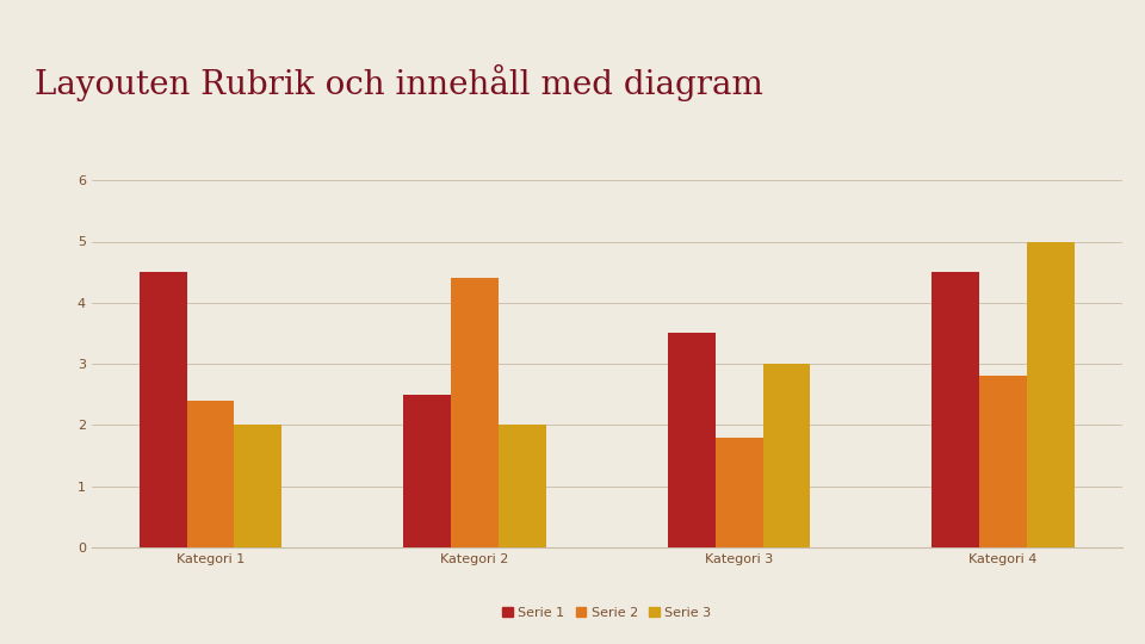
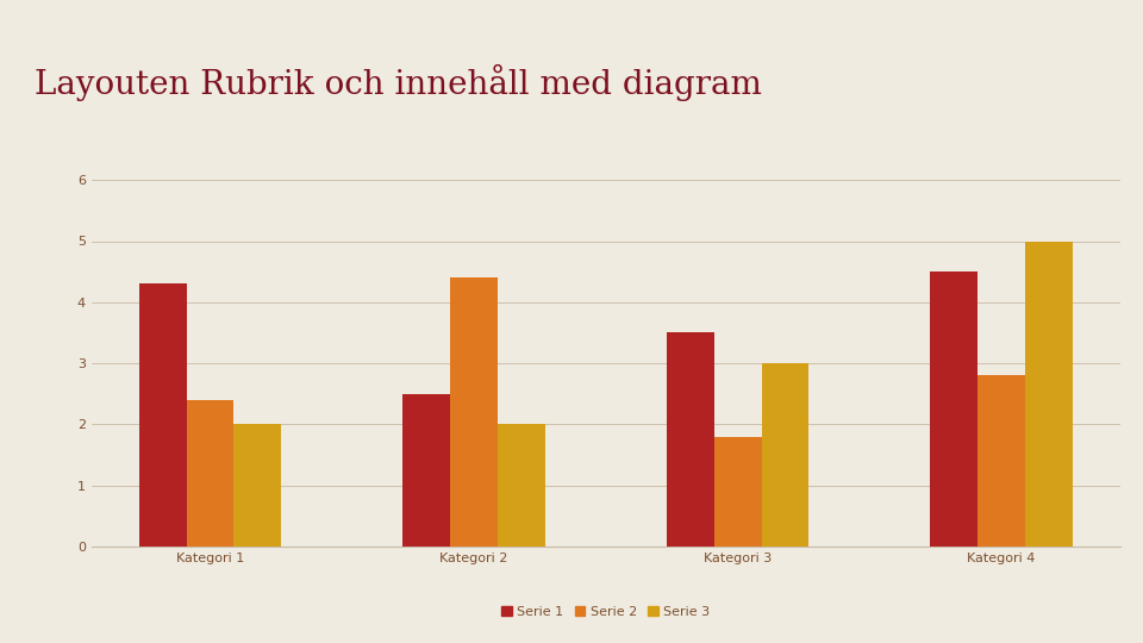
Serie 1/Kategori 1: 4.5 -> 4.3
